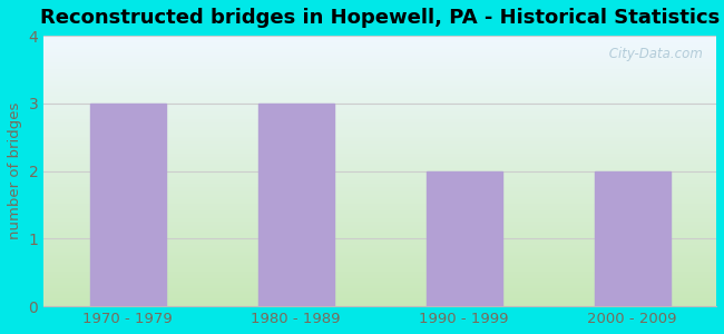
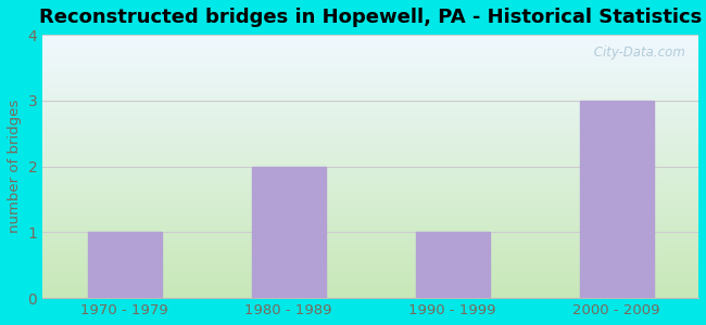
1970 - 1979: 3 -> 1
1980 - 1989: 3 -> 2
1990 - 1999: 2 -> 1
2000 - 2009: 2 -> 3
